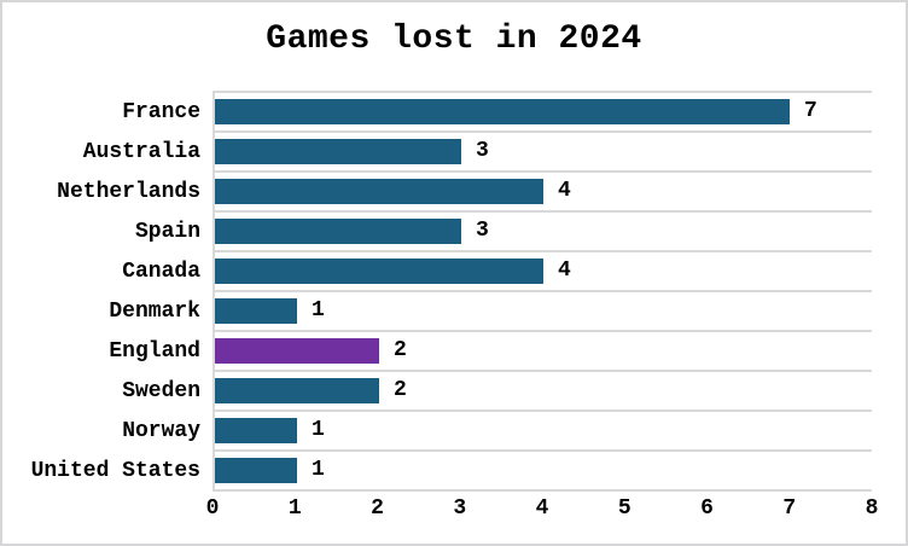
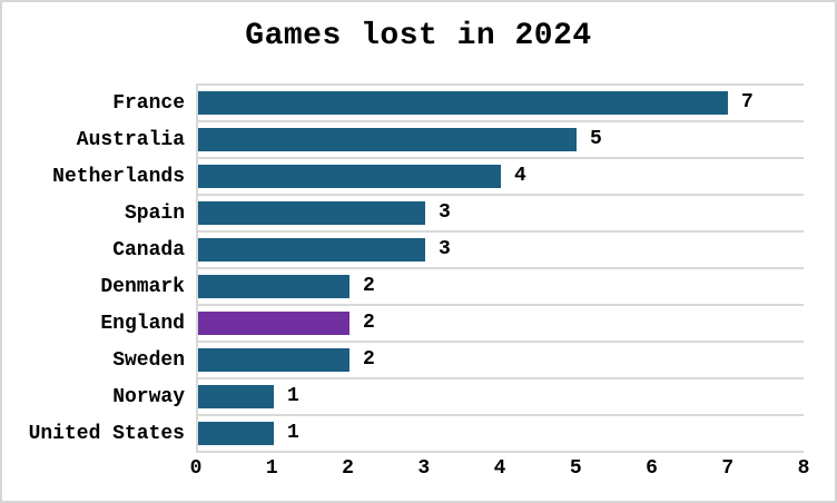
Australia: 3 -> 5
Canada: 4 -> 3
Denmark: 1 -> 2
